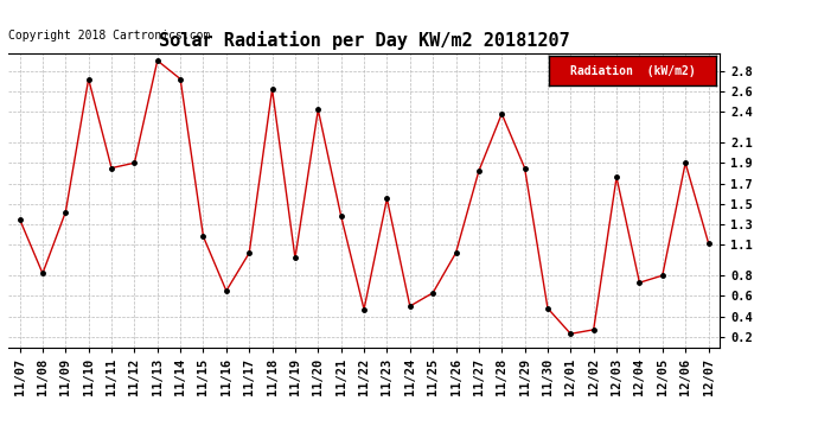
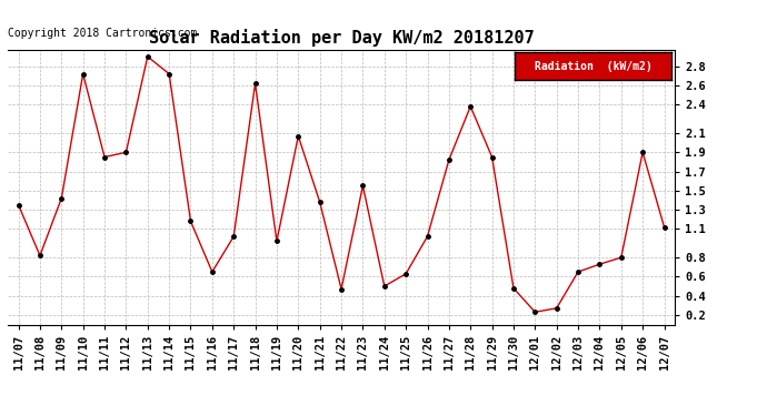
11/20: 2.42 -> 2.07
12/03: 1.76 -> 0.65
